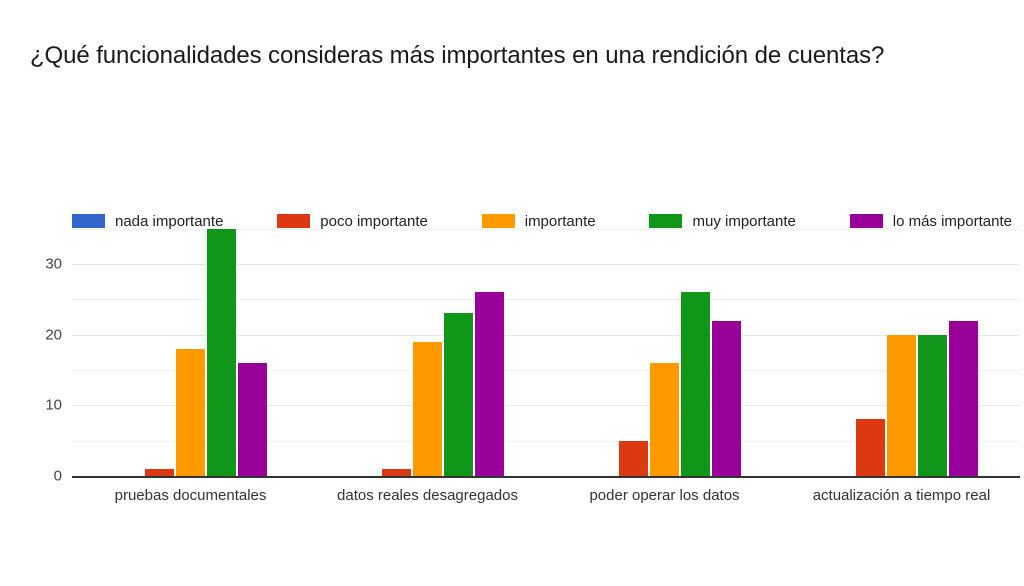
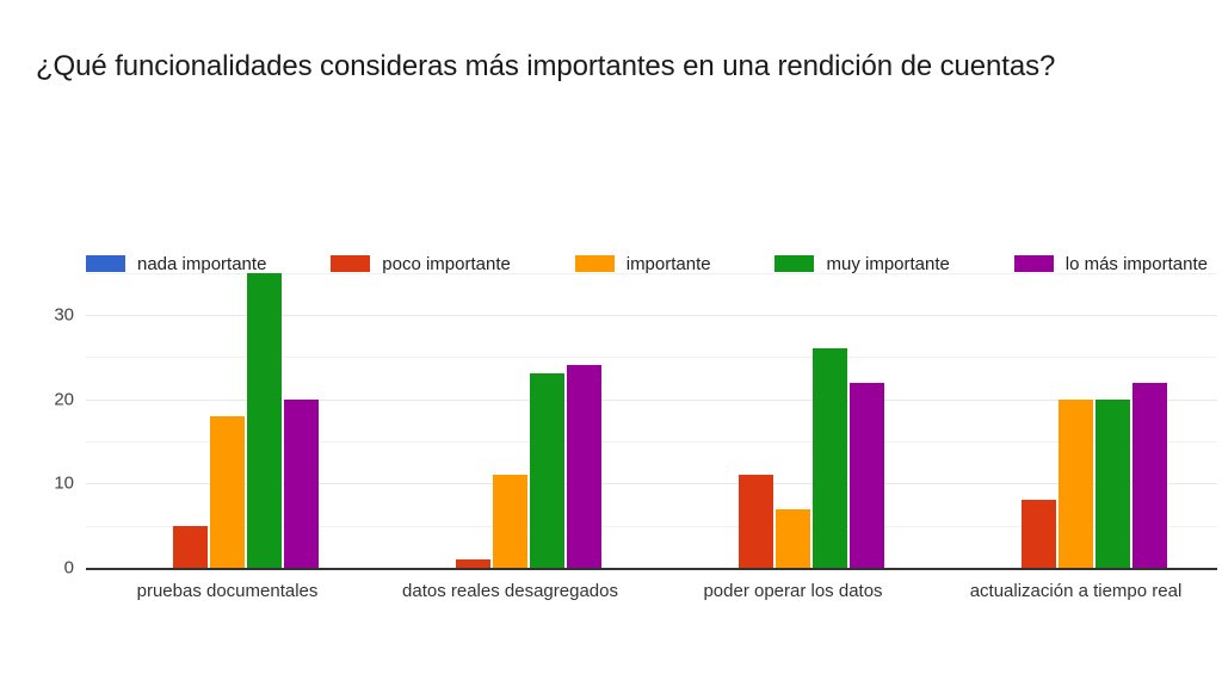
poco importante/pruebas documentales: 1 -> 5
lo más importante/pruebas documentales: 16 -> 20
importante/datos reales desagregados: 19 -> 11
lo más importante/datos reales desagregados: 26 -> 24
poco importante/poder operar los datos: 5 -> 11
importante/poder operar los datos: 16 -> 7
